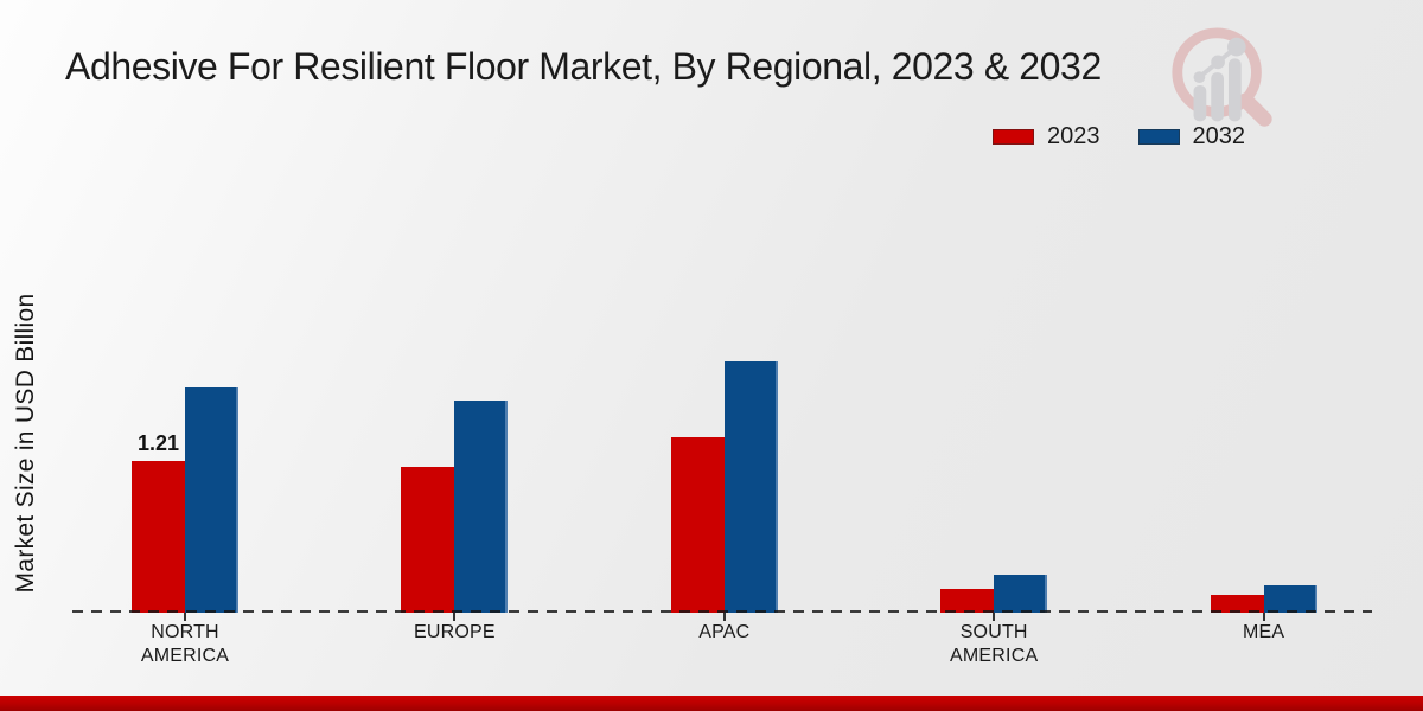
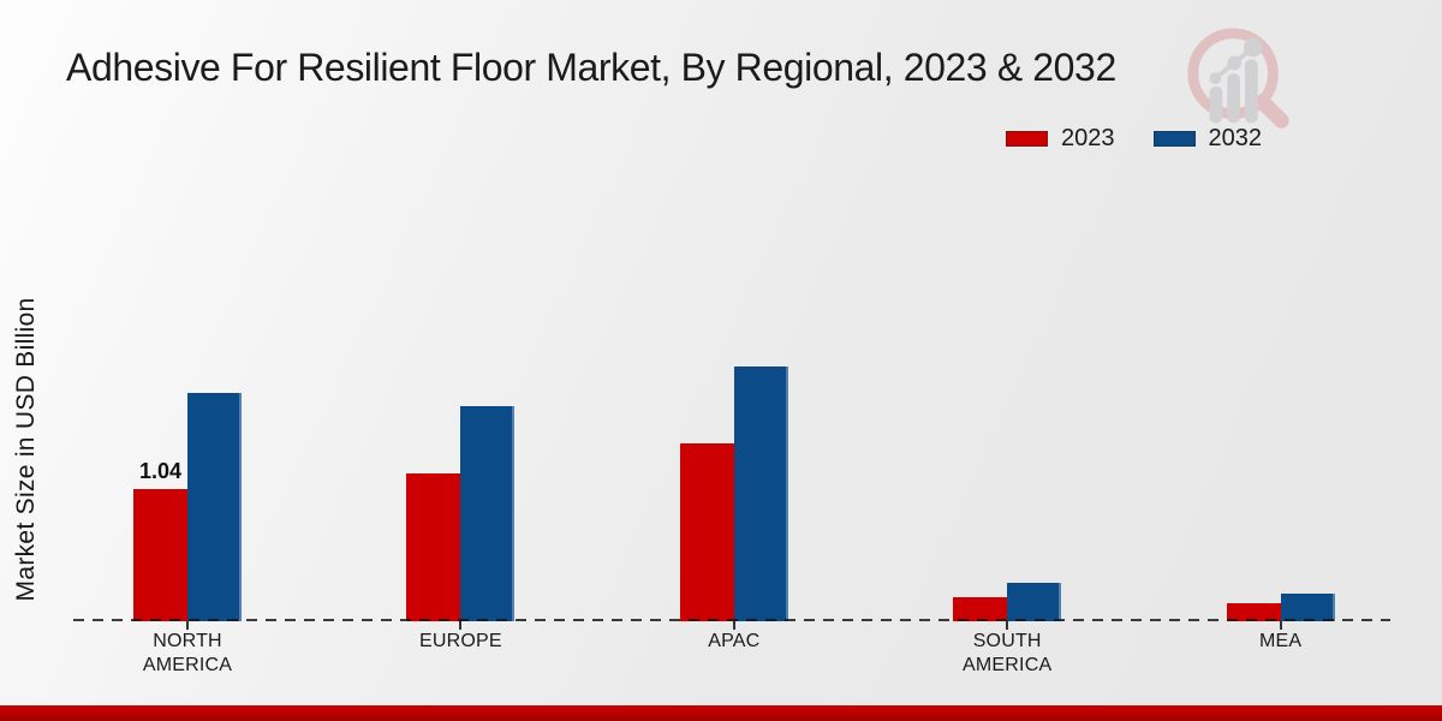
2023/NORTH AMERICA: 1.21 -> 1.04
